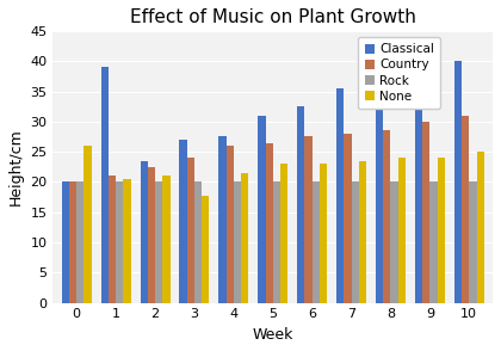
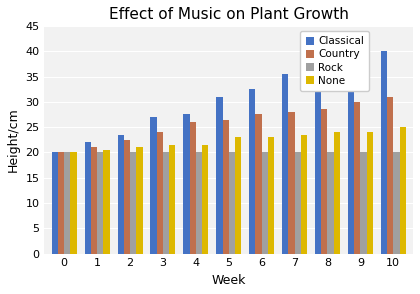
None/0: 26.0 -> 20.0
Classical/1: 39.0 -> 22.0
None/3: 17.8 -> 21.5
